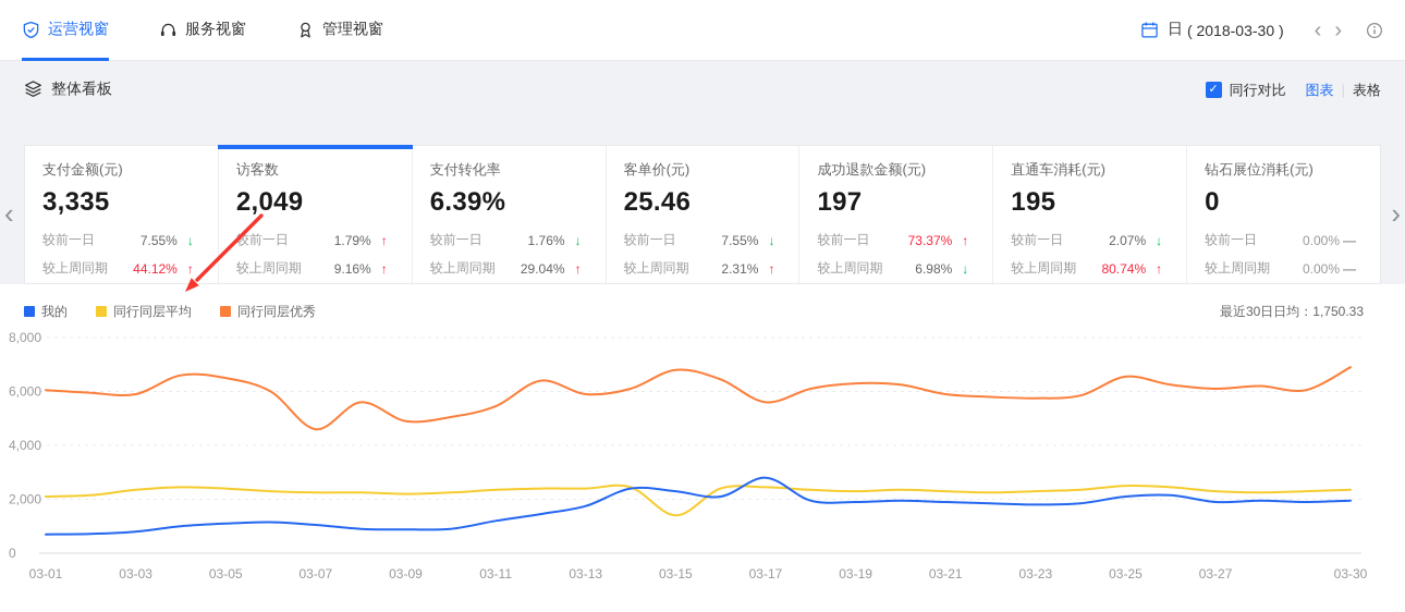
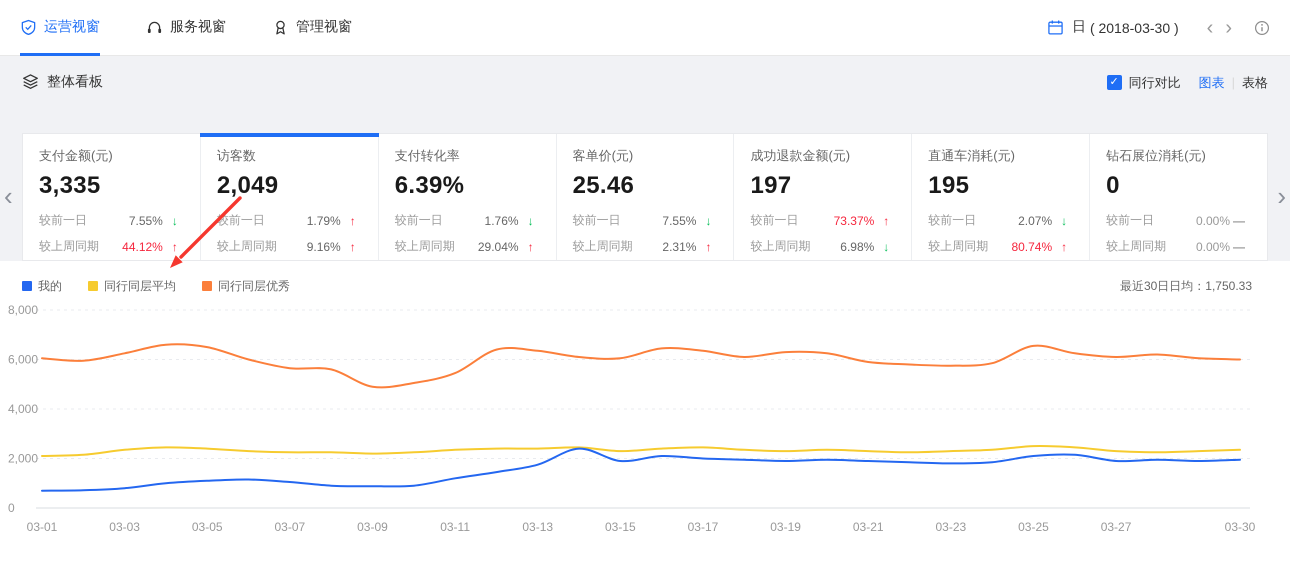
同行同层优秀/03-03: 5900 -> 6200
同行同层优秀/03-07: 4600 -> 5600
同行同层优秀/03-13: 5900 -> 6400
我的/03-15: 2300 -> 1900
同行同层平均/03-15: 1400 -> 2300
同行同层优秀/03-15: 6800 -> 6000
我的/03-17: 2800 -> 2000
同行同层优秀/03-17: 5600 -> 6400
同行同层优秀/03-30: 6900 -> 6000
